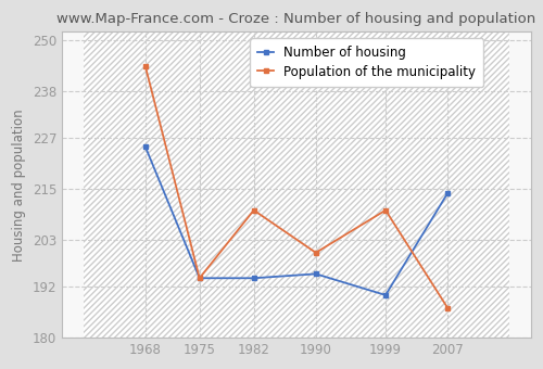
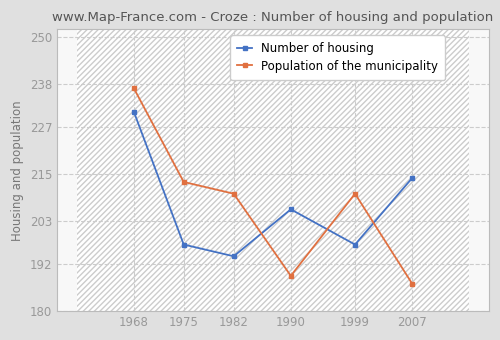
Number of housing/1968: 225 -> 231
Population of the municipality/1968: 244 -> 237
Number of housing/1975: 194 -> 197
Population of the municipality/1975: 194 -> 213
Number of housing/1990: 195 -> 206
Population of the municipality/1990: 200 -> 189
Number of housing/1999: 190 -> 197
